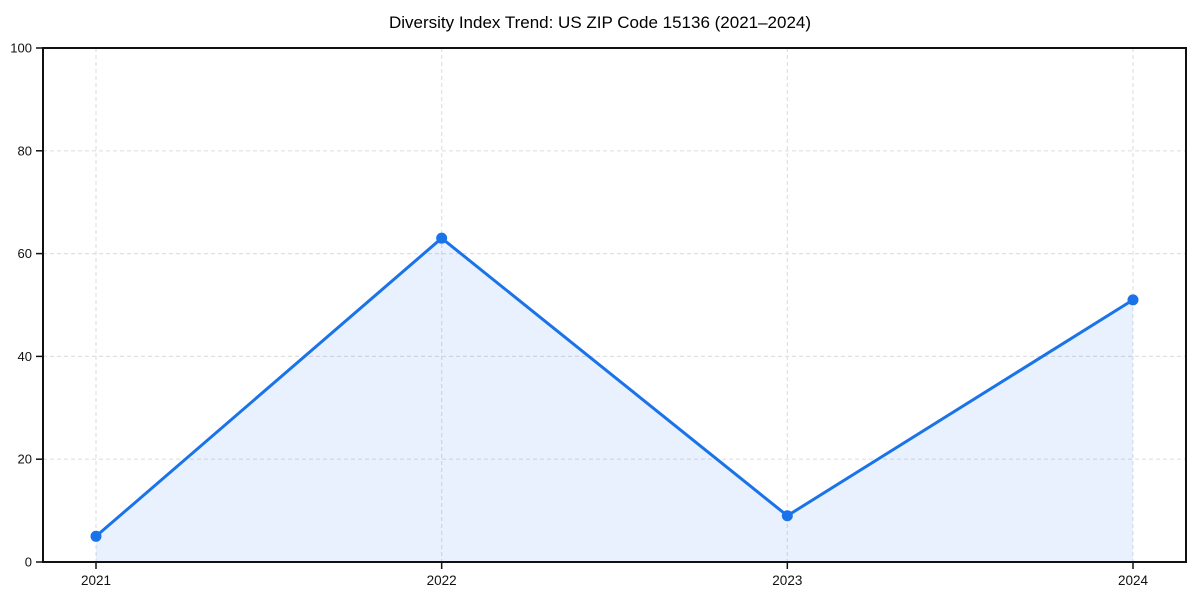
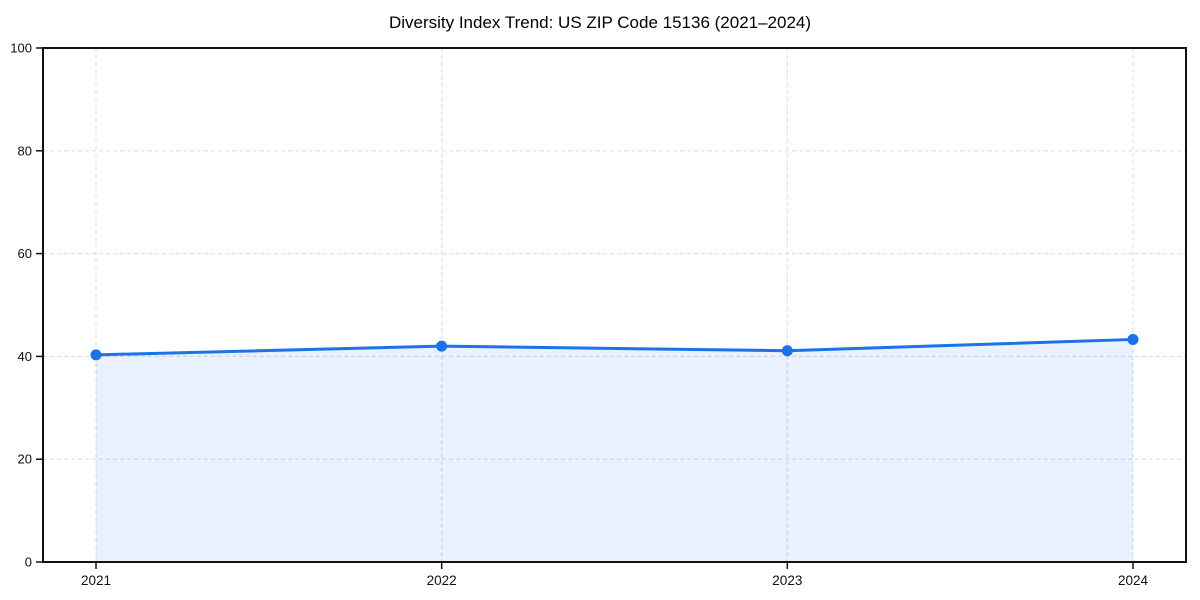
2021: 5 -> 40
2022: 63 -> 42
2023: 9 -> 41
2024: 51 -> 43
